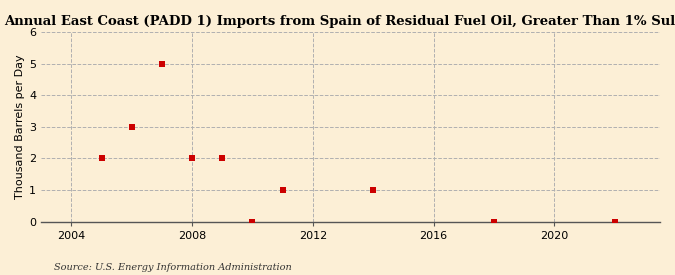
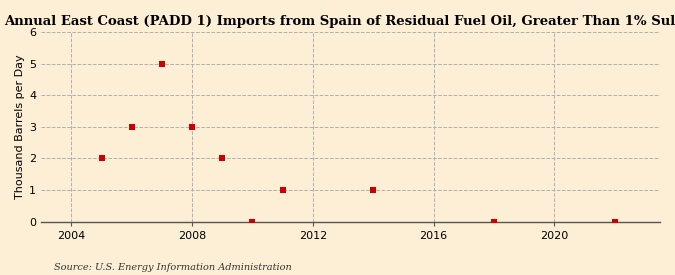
2008: 2 -> 3
